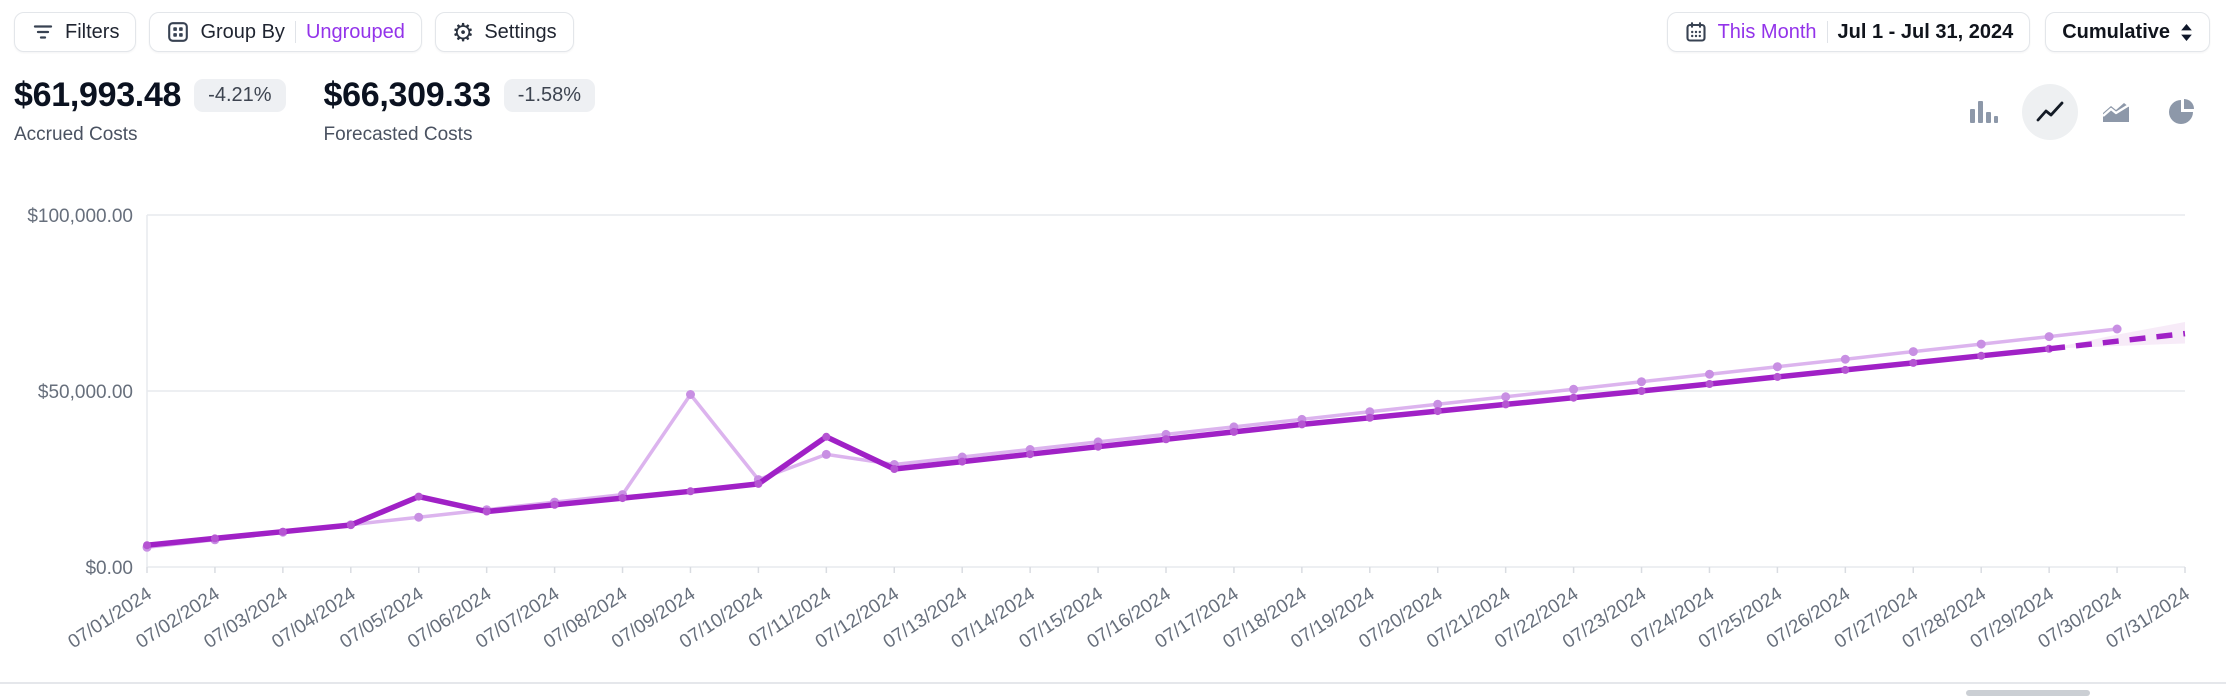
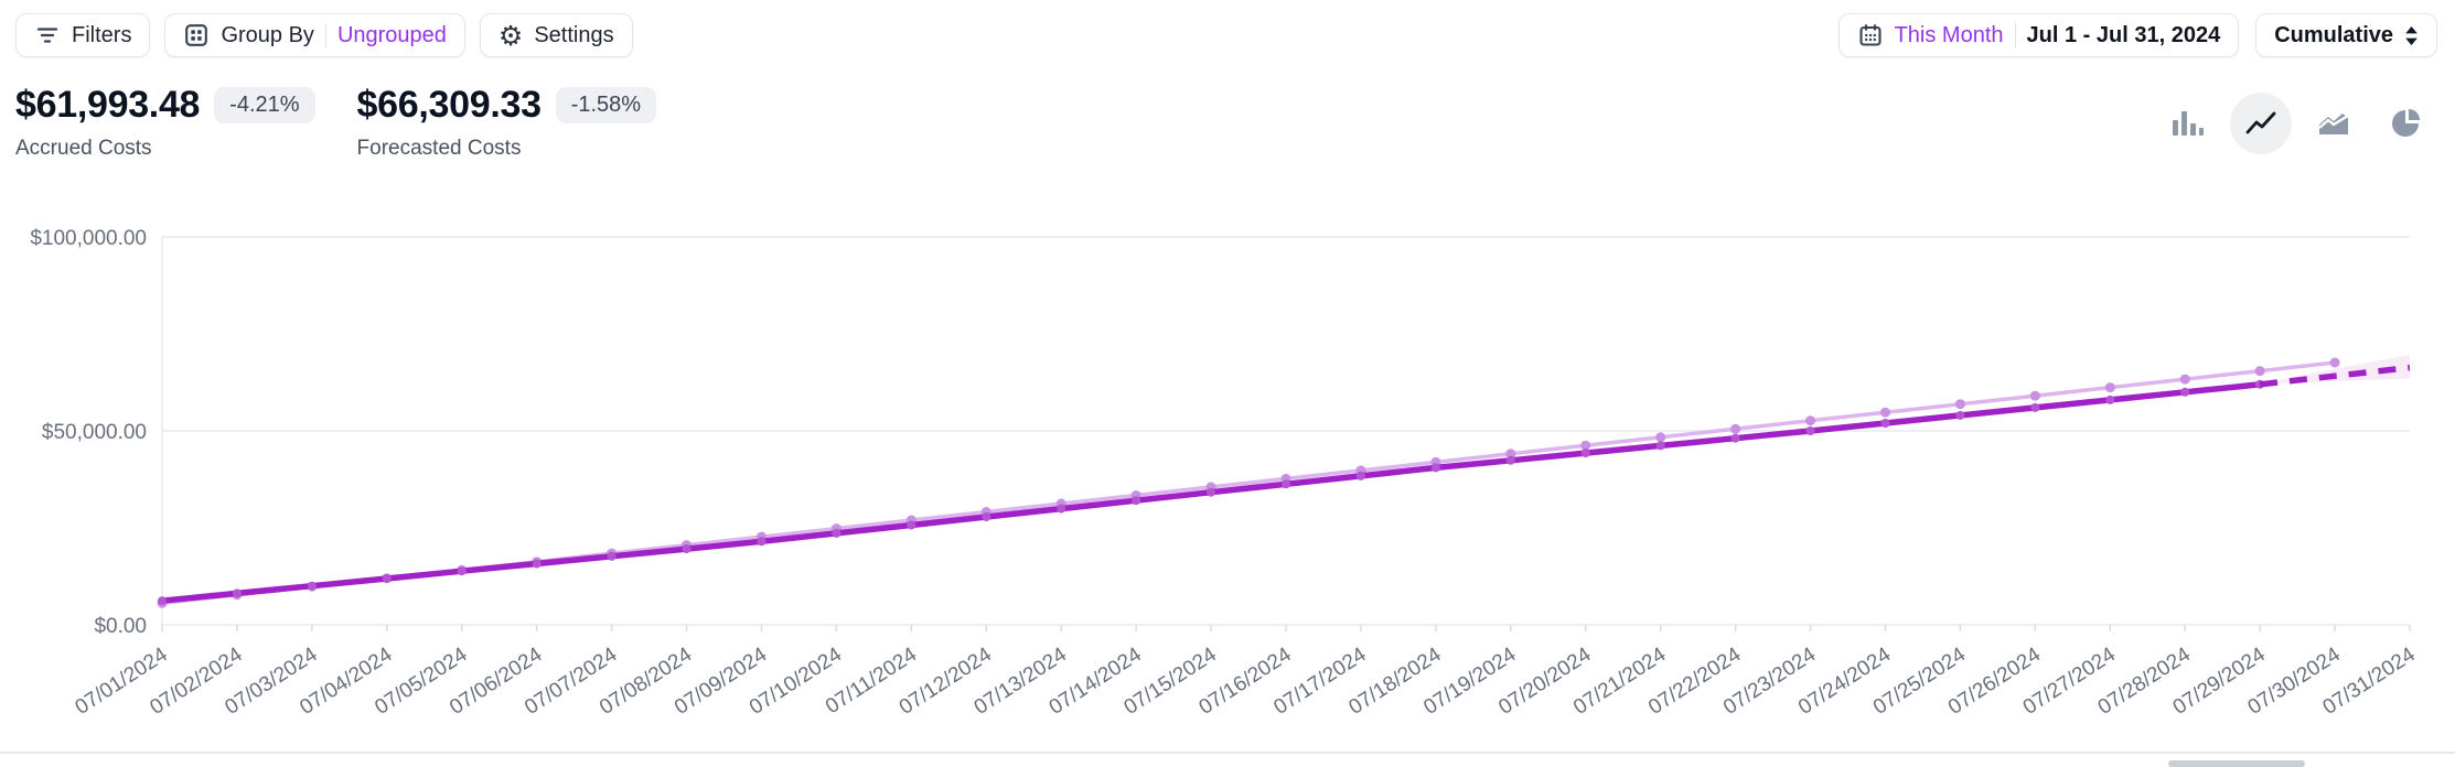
Accrued Costs/07/05/2024: $20000 -> $14000
Forecasted Costs/07/09/2024: $49000 -> $23000
Forecasted Costs/07/11/2024: $32000 -> $27000
Accrued Costs/07/11/2024: $37000 -> $26000
